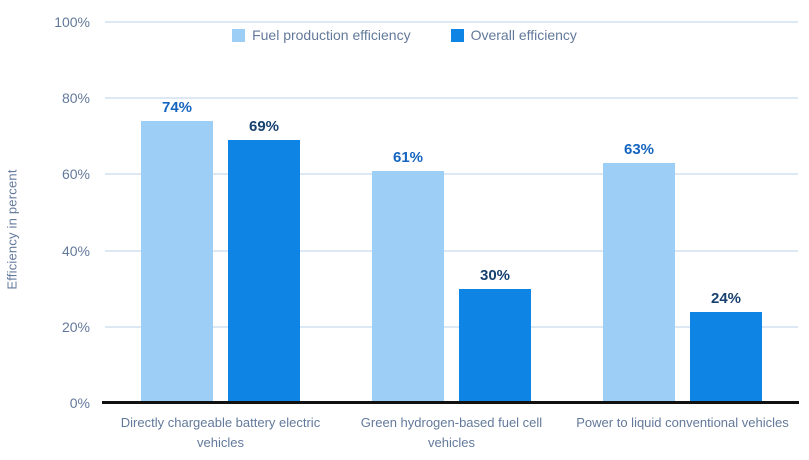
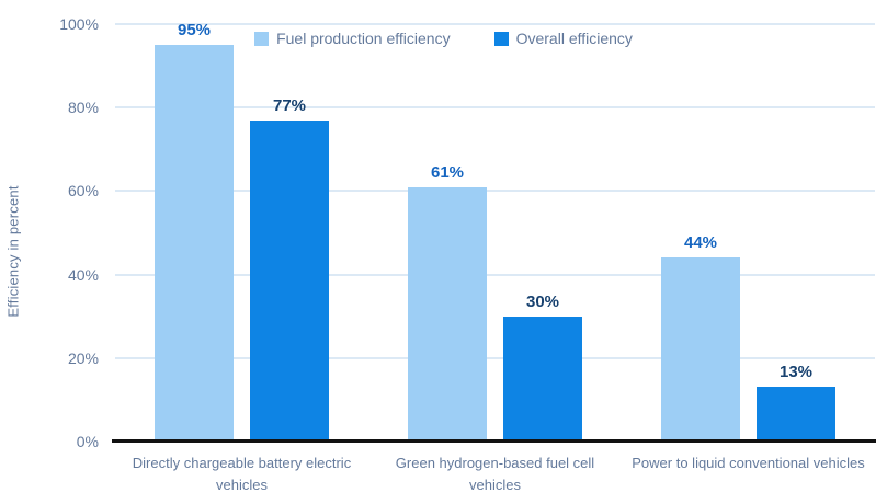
Fuel production efficiency/Directly chargeable battery electric vehicles: 74% -> 95%
Overall efficiency/Directly chargeable battery electric vehicles: 69% -> 77%
Fuel production efficiency/Power to liquid conventional vehicles: 63% -> 44%
Overall efficiency/Power to liquid conventional vehicles: 24% -> 13%
